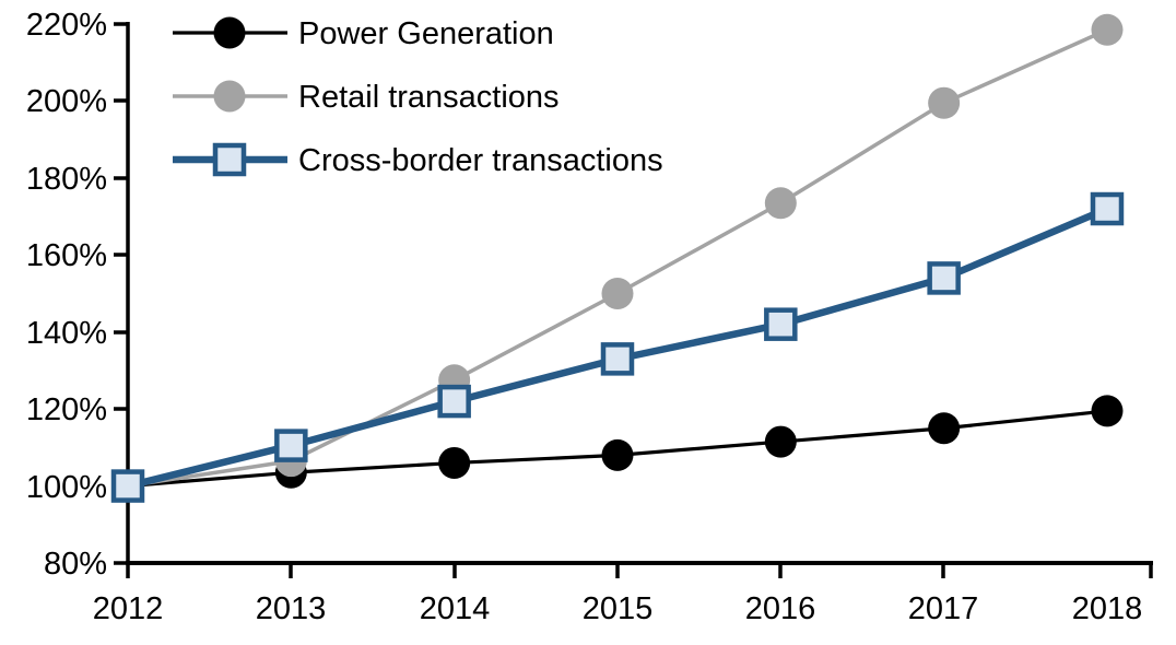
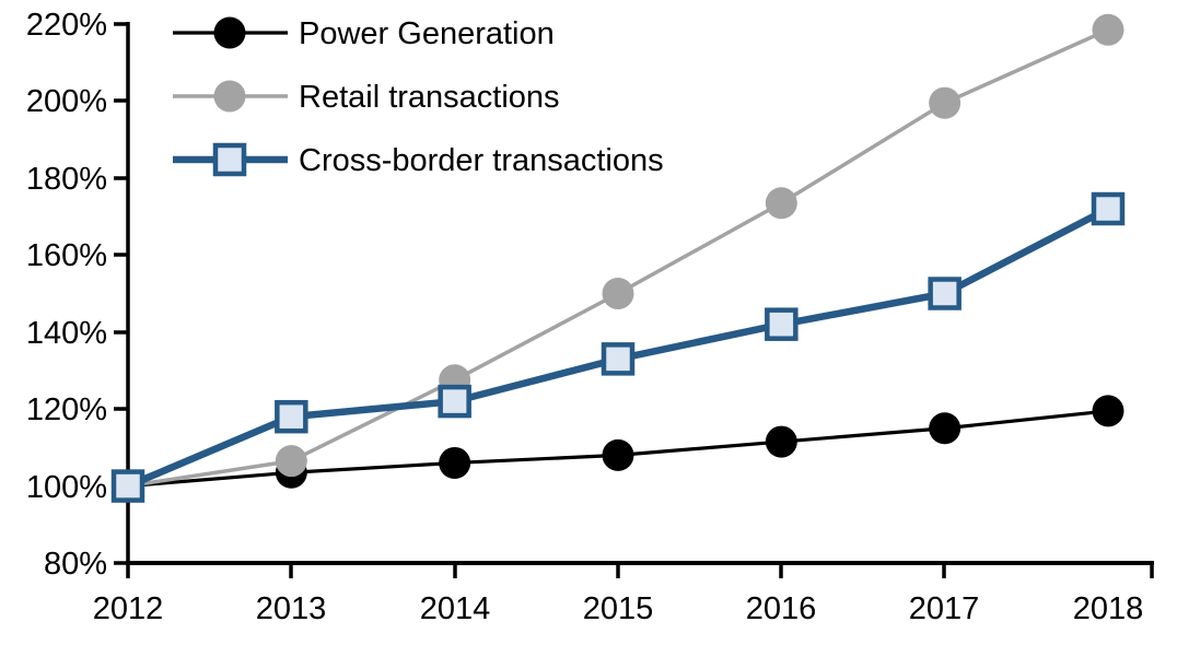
Cross-border transactions/2013: 110% -> 118%
Cross-border transactions/2017: 154% -> 150%
